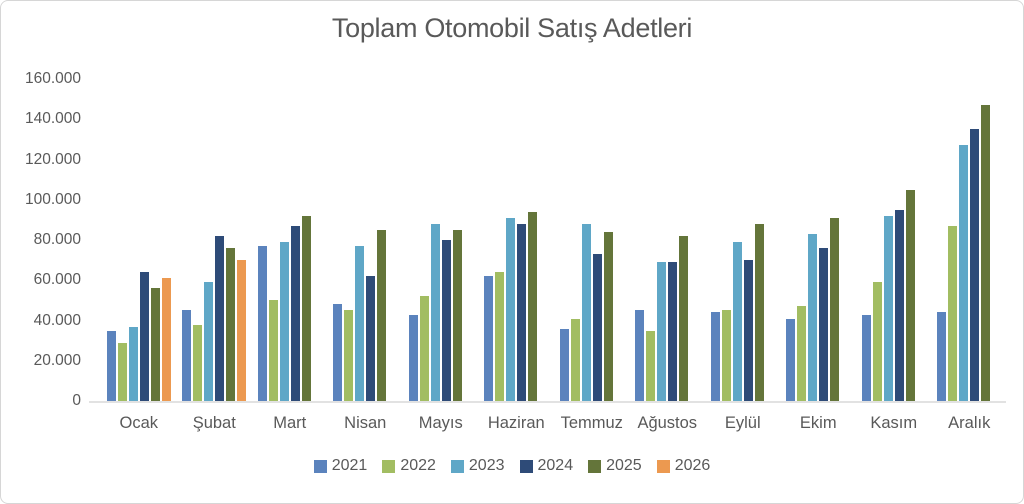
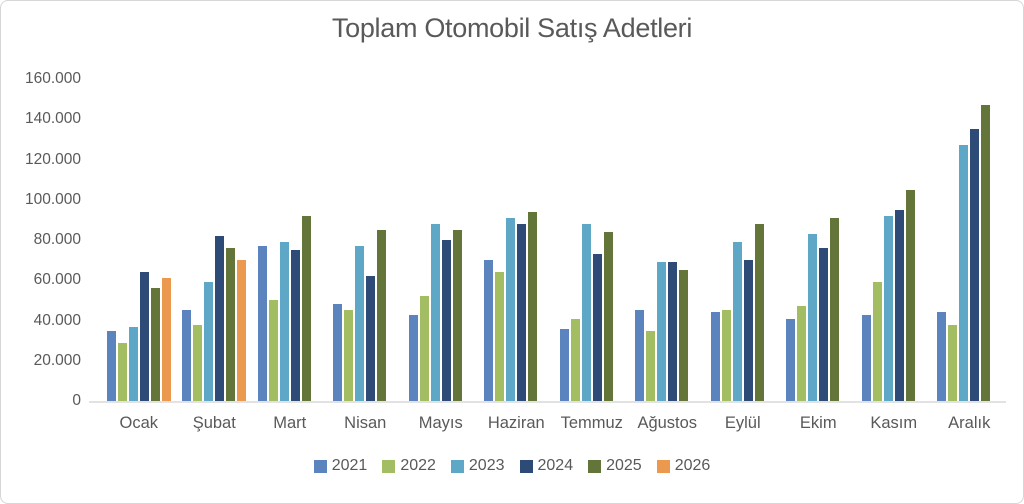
2024/Mart: 87000 -> 75000
2021/Haziran: 62000 -> 70000
2025/Ağustos: 82000 -> 65000
2022/Aralık: 87000 -> 38000
